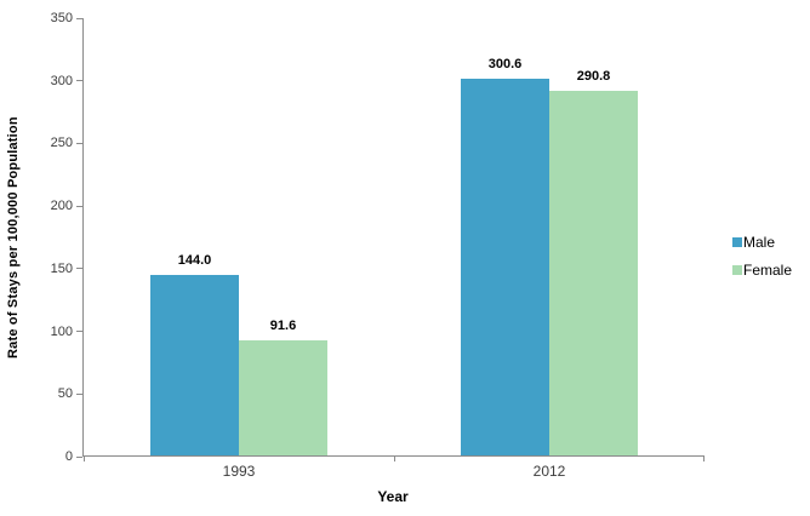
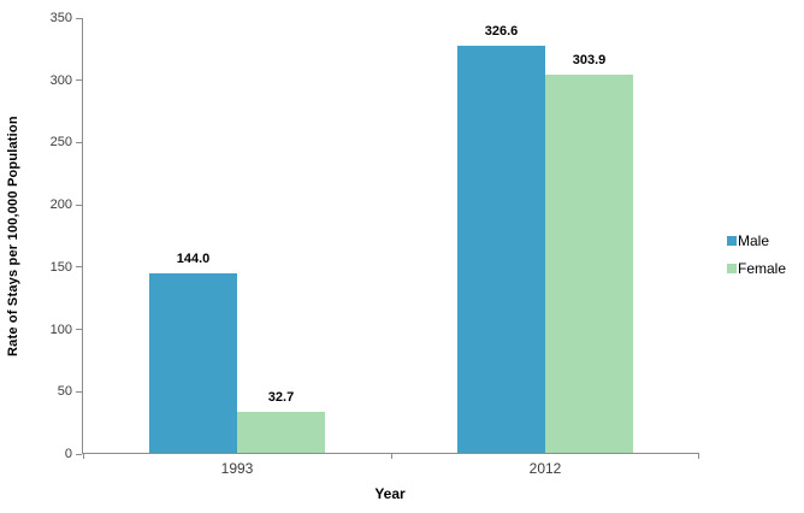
Female/1993: 91.6 -> 32.7
Male/2012: 300.6 -> 326.6
Female/2012: 290.8 -> 303.9
